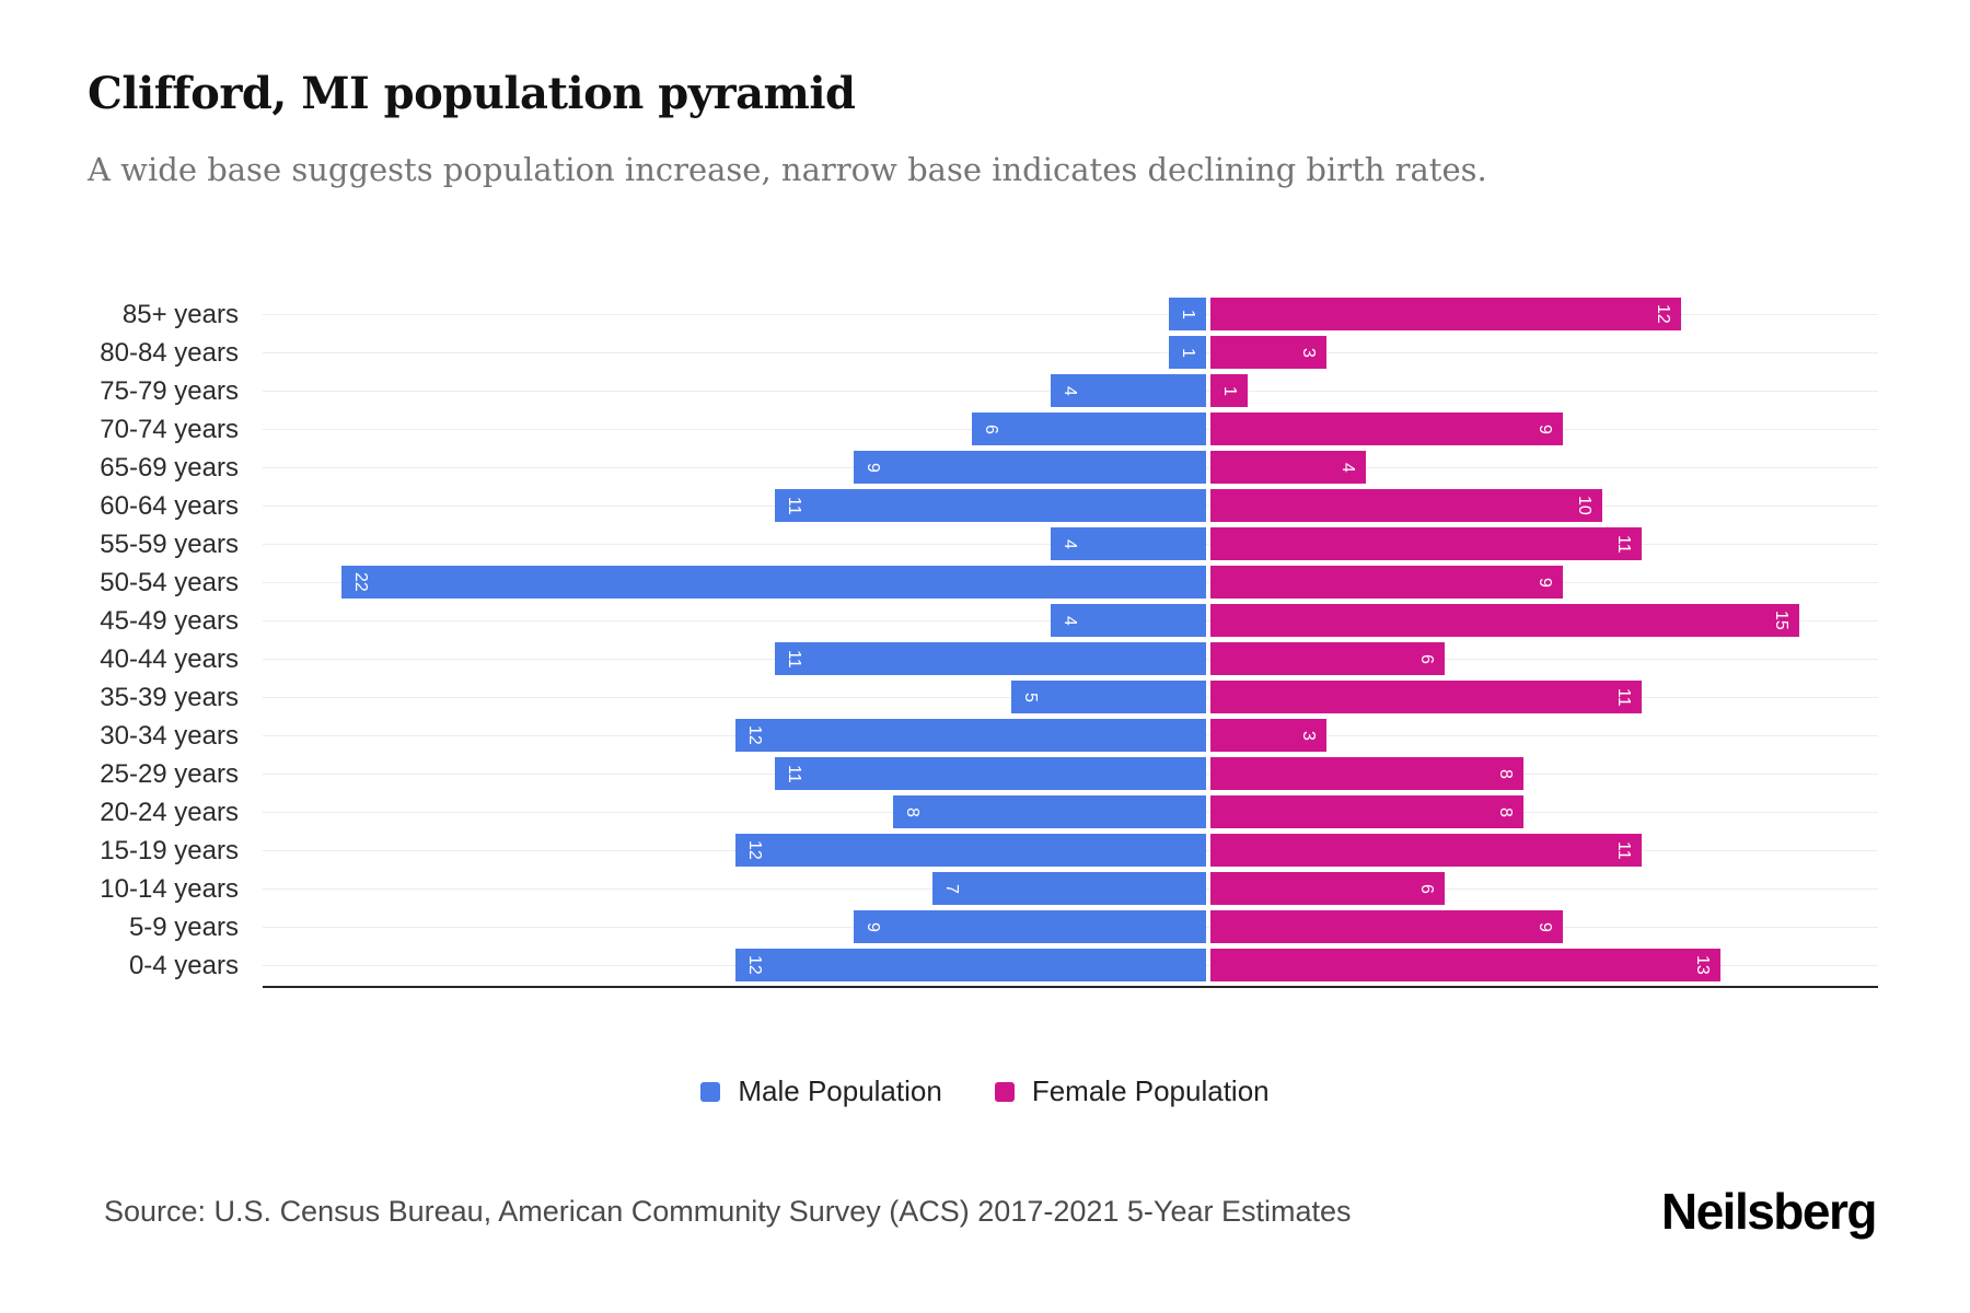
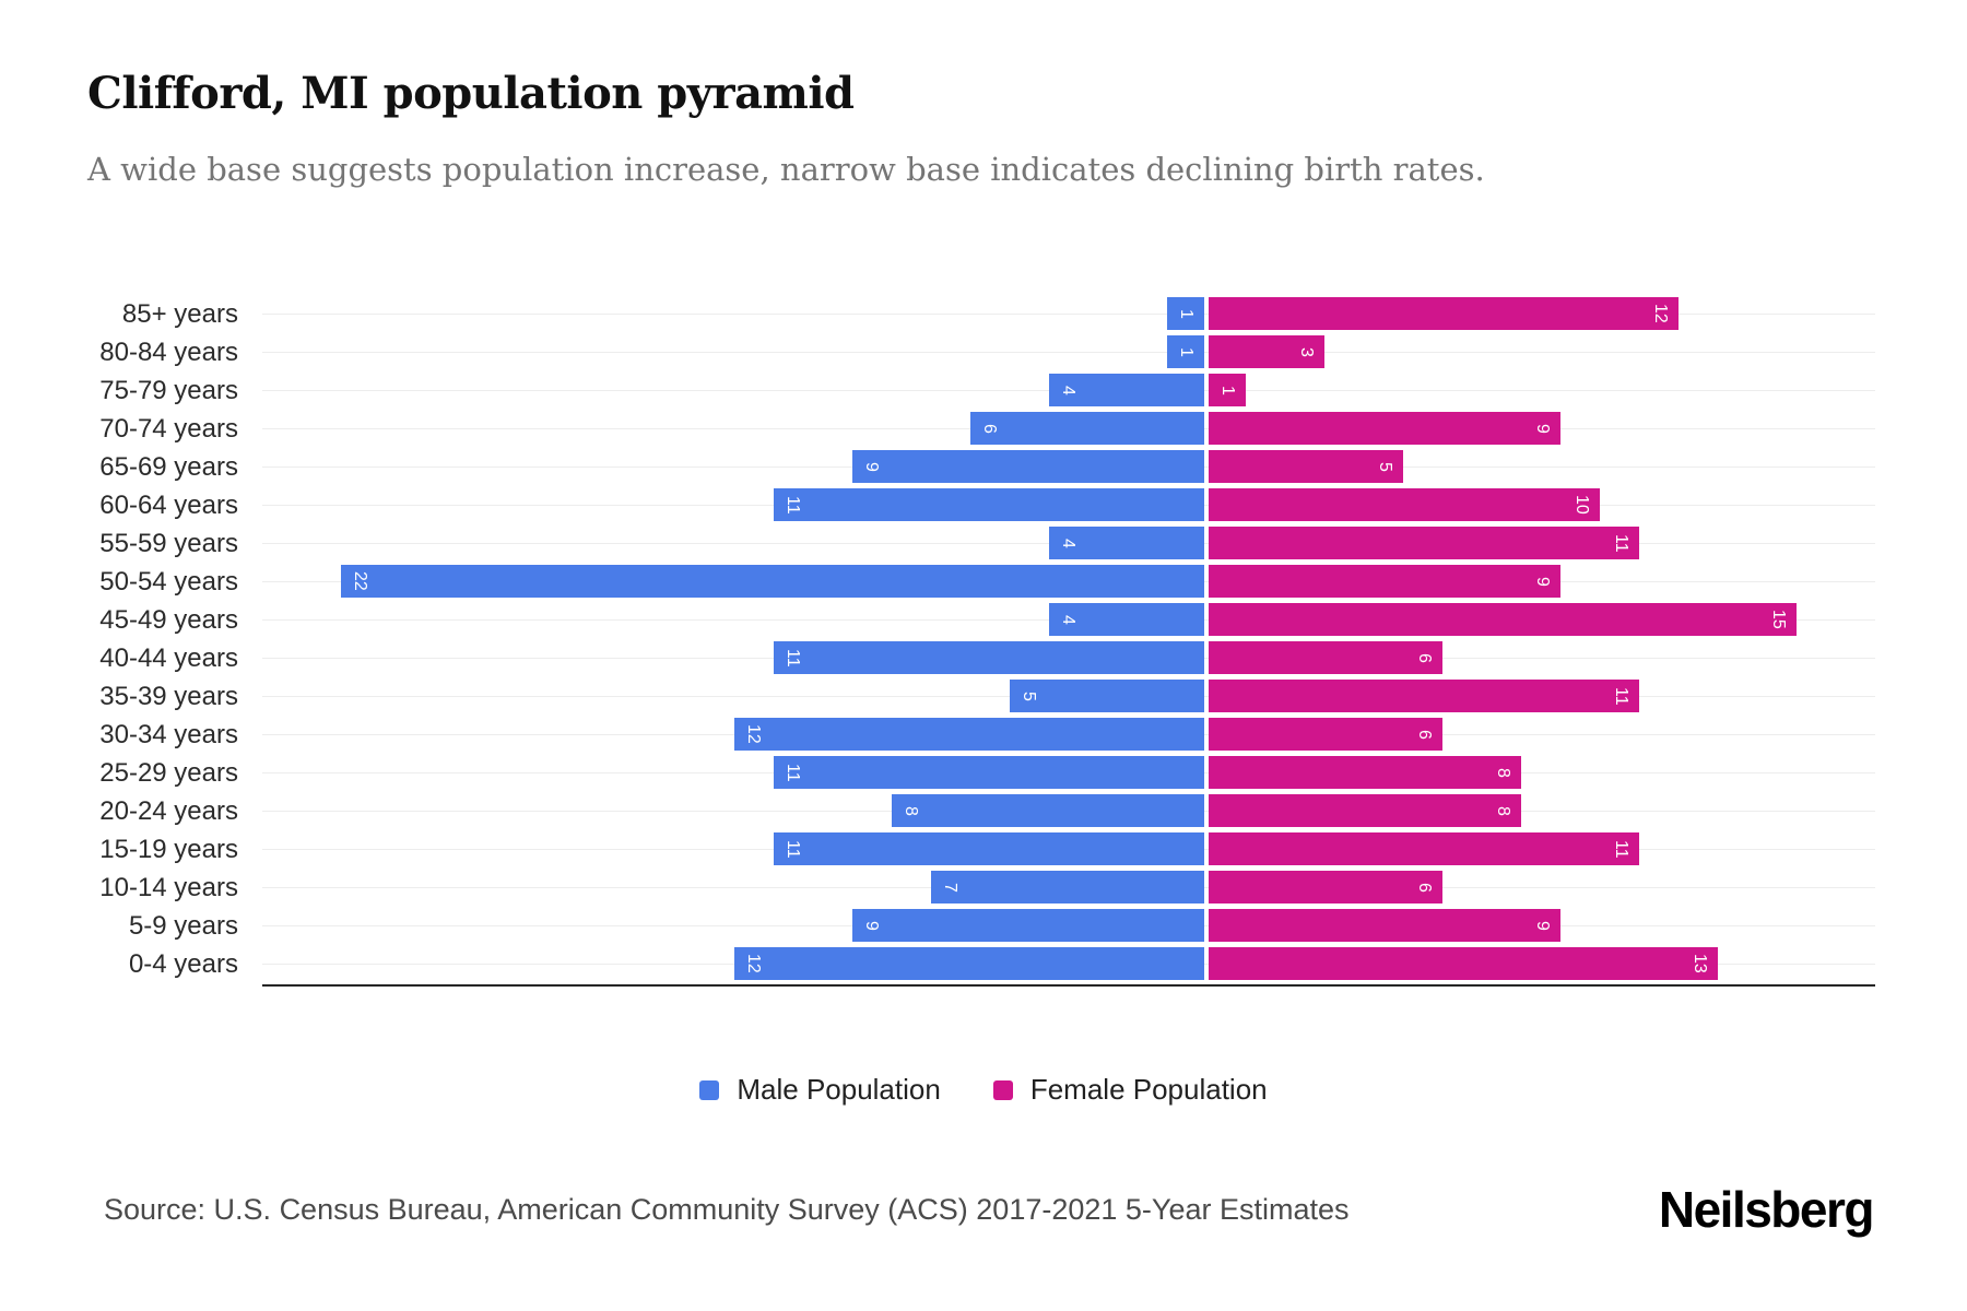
Female Population/65-69 years: 4 -> 5
Female Population/30-34 years: 3 -> 6
Male Population/15-19 years: 12 -> 11
